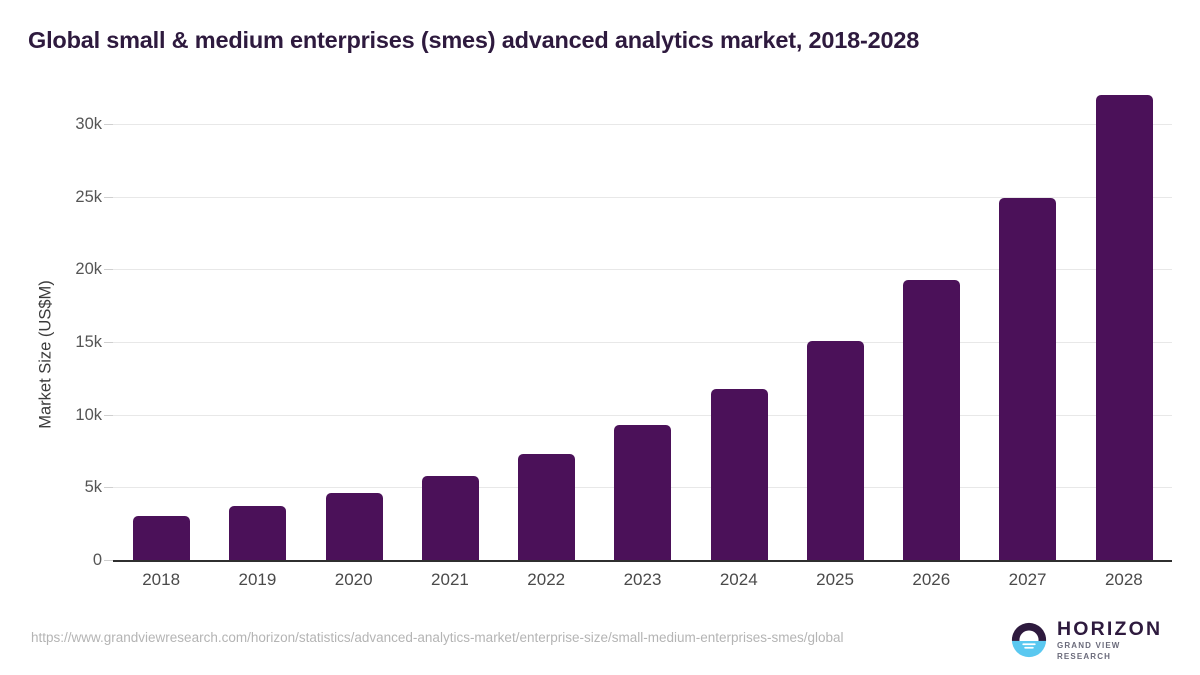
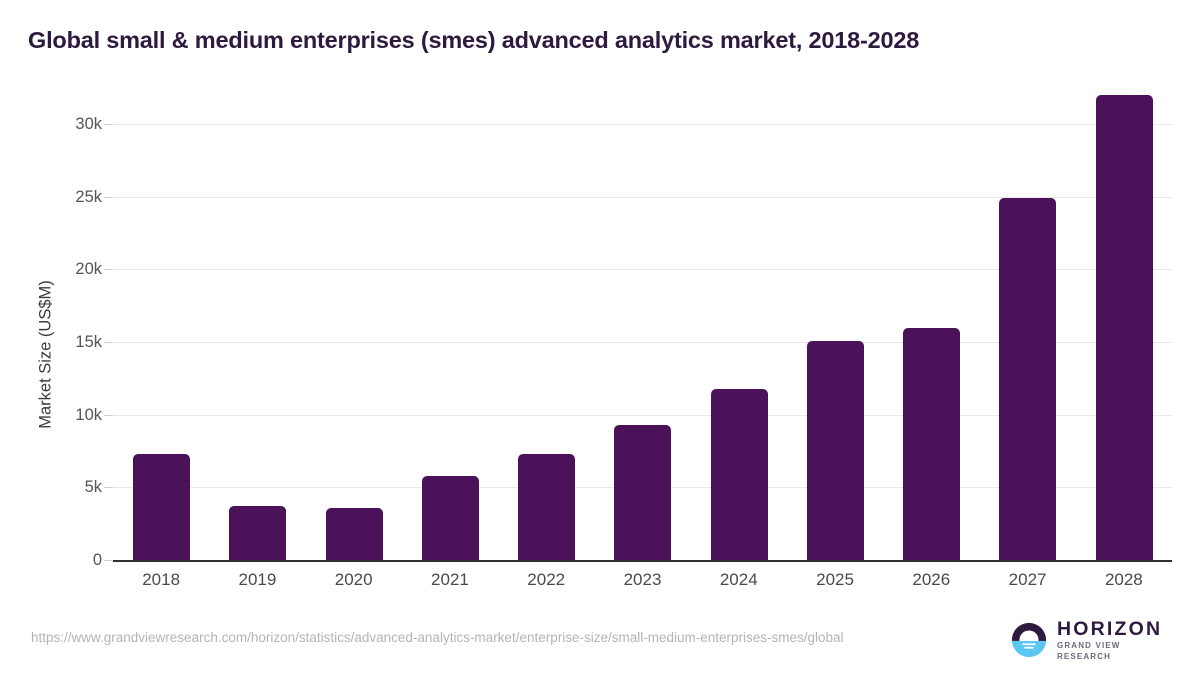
2018: 3.0k -> 7.3k
2020: 4.6k -> 3.6k
2026: 19.3k -> 16.0k
